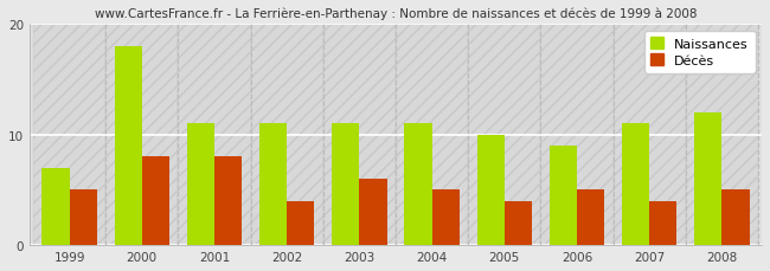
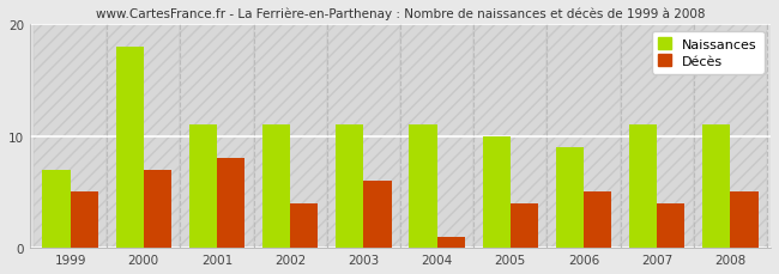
Décès/2000: 8 -> 7
Décès/2004: 5 -> 1
Naissances/2008: 12 -> 11
